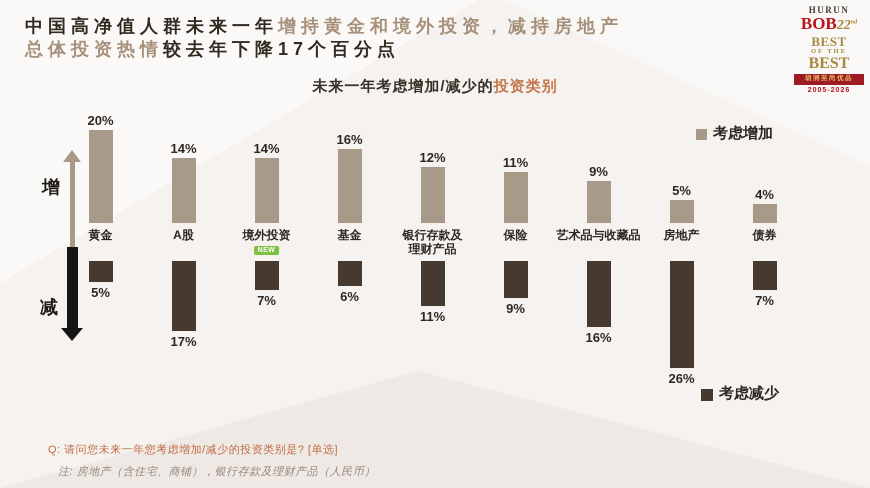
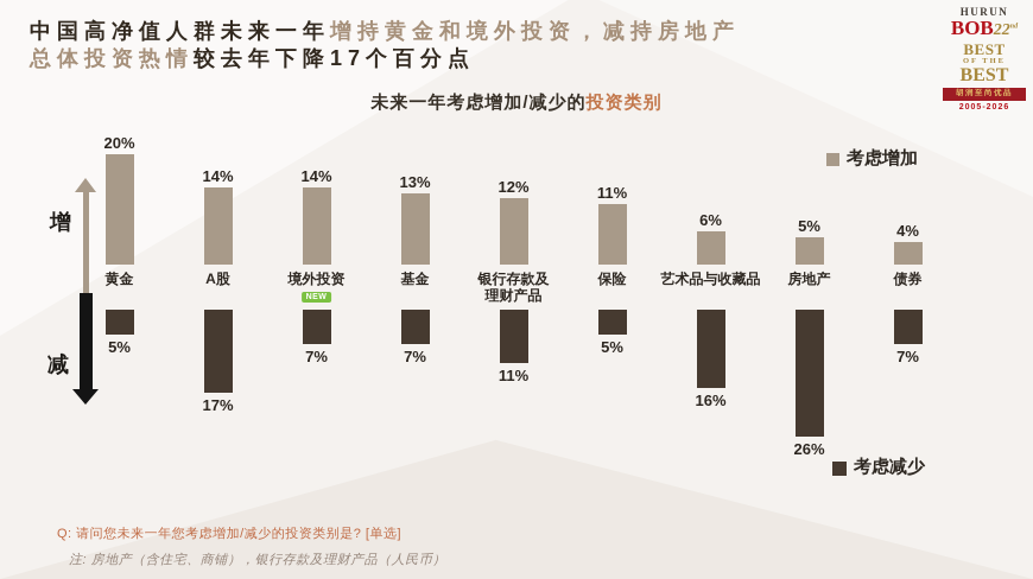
考虑增加/基金: 16% -> 13%
考虑减少/基金: 6% -> 7%
考虑减少/保险: 9% -> 5%
考虑增加/艺术品与收藏品: 9% -> 6%
